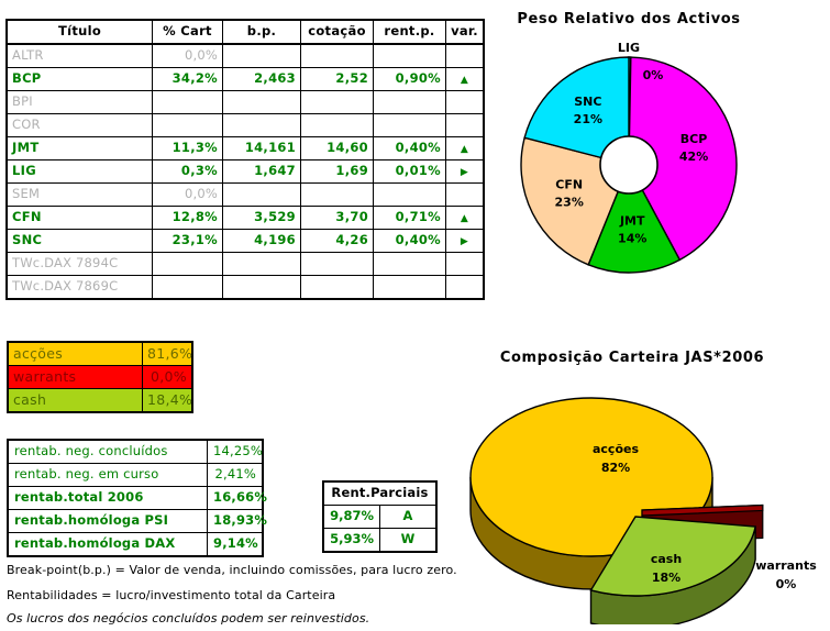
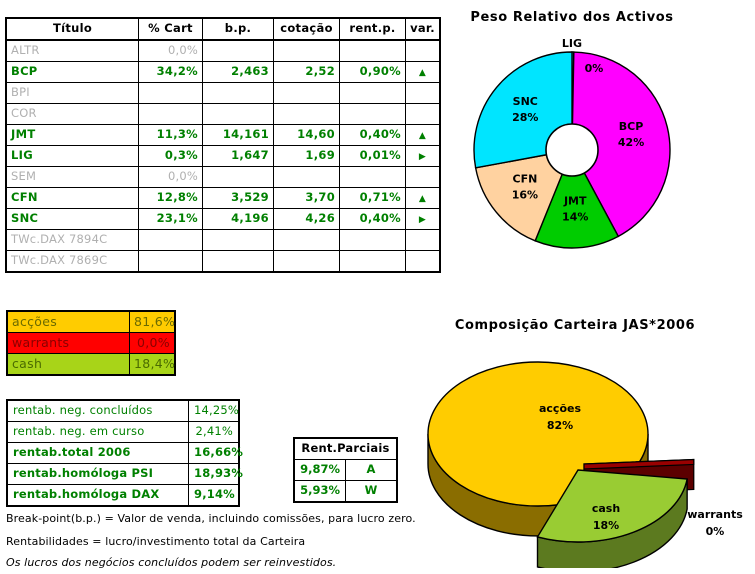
Peso Relativo dos Activos/CFN: 23% -> 16%
Peso Relativo dos Activos/SNC: 21% -> 28%
